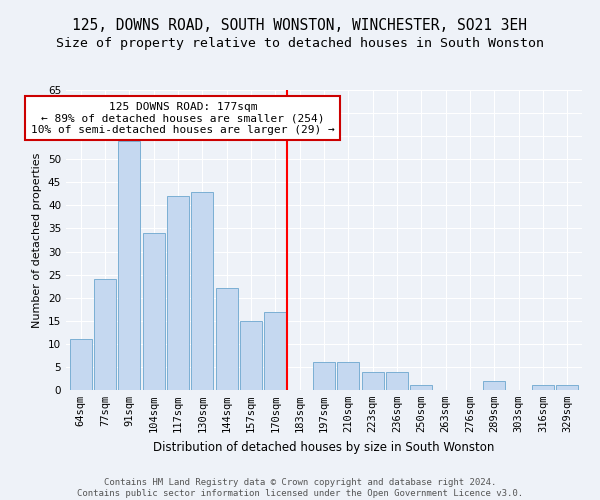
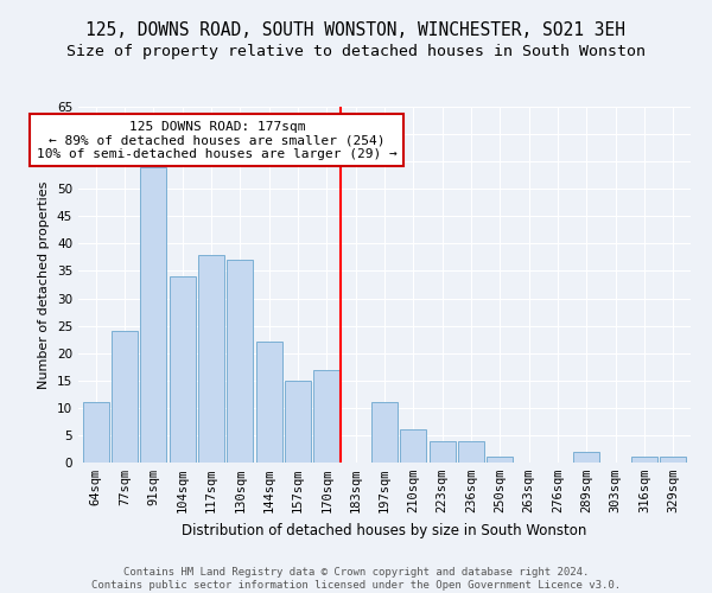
117sqm: 42 -> 38
130sqm: 43 -> 37
197sqm: 6 -> 11
